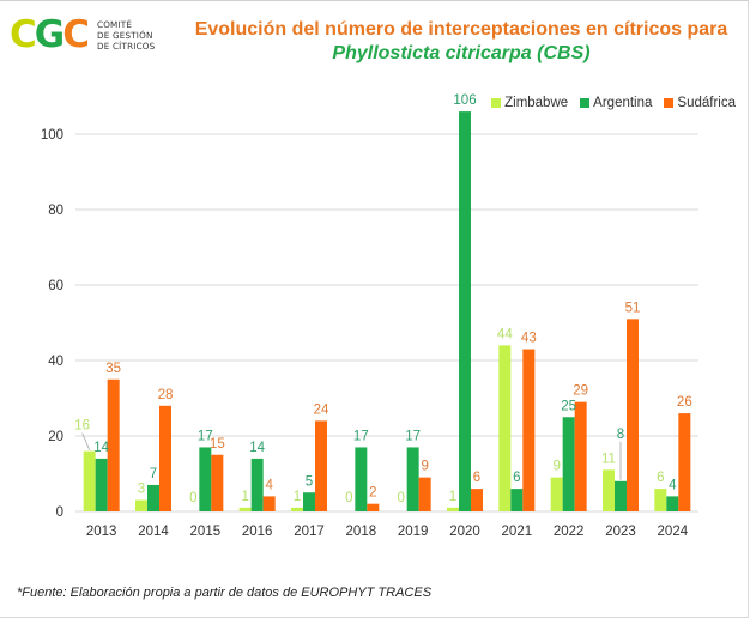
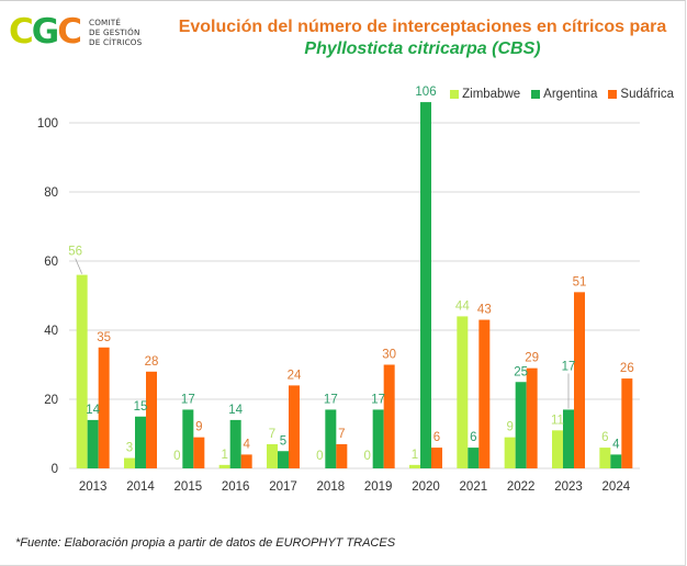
Zimbabwe/2013: 16 -> 56
Argentina/2014: 7 -> 15
Sudáfrica/2015: 15 -> 9
Zimbabwe/2017: 1 -> 7
Sudáfrica/2018: 2 -> 7
Sudáfrica/2019: 9 -> 30
Argentina/2023: 8 -> 17
